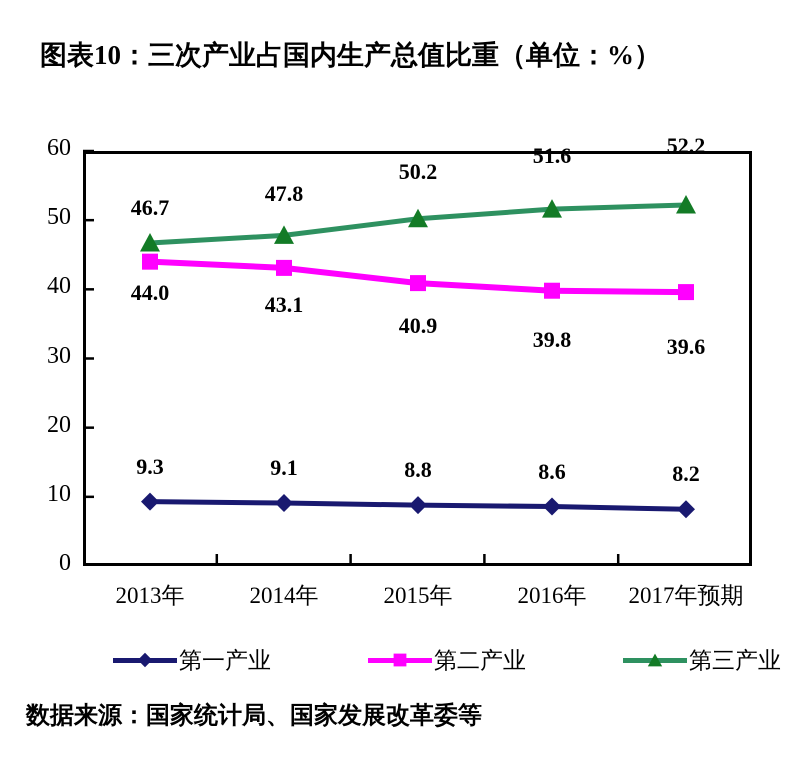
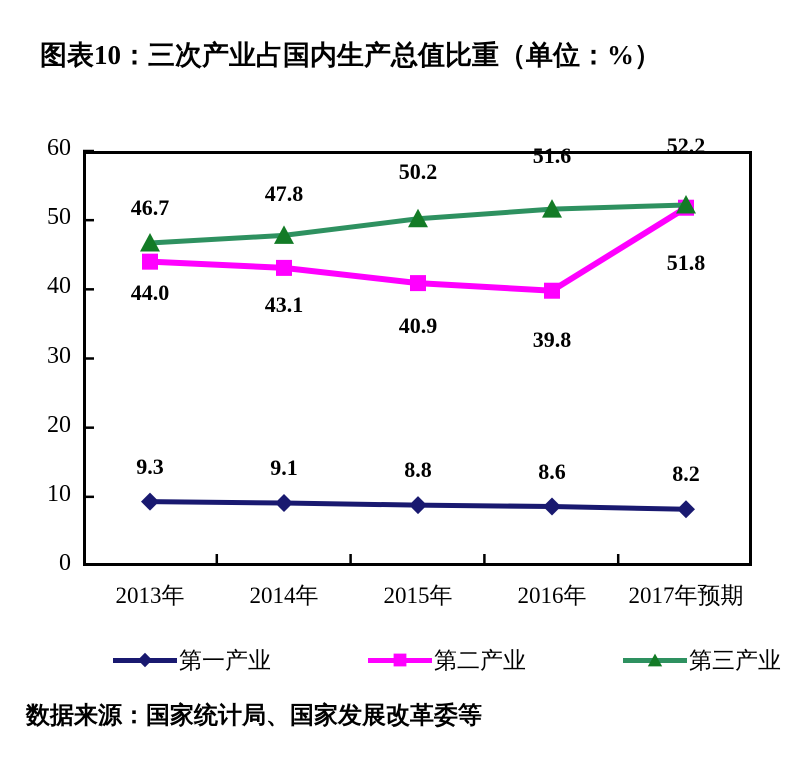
第二产业/2017年预期: 39.6 -> 51.8
